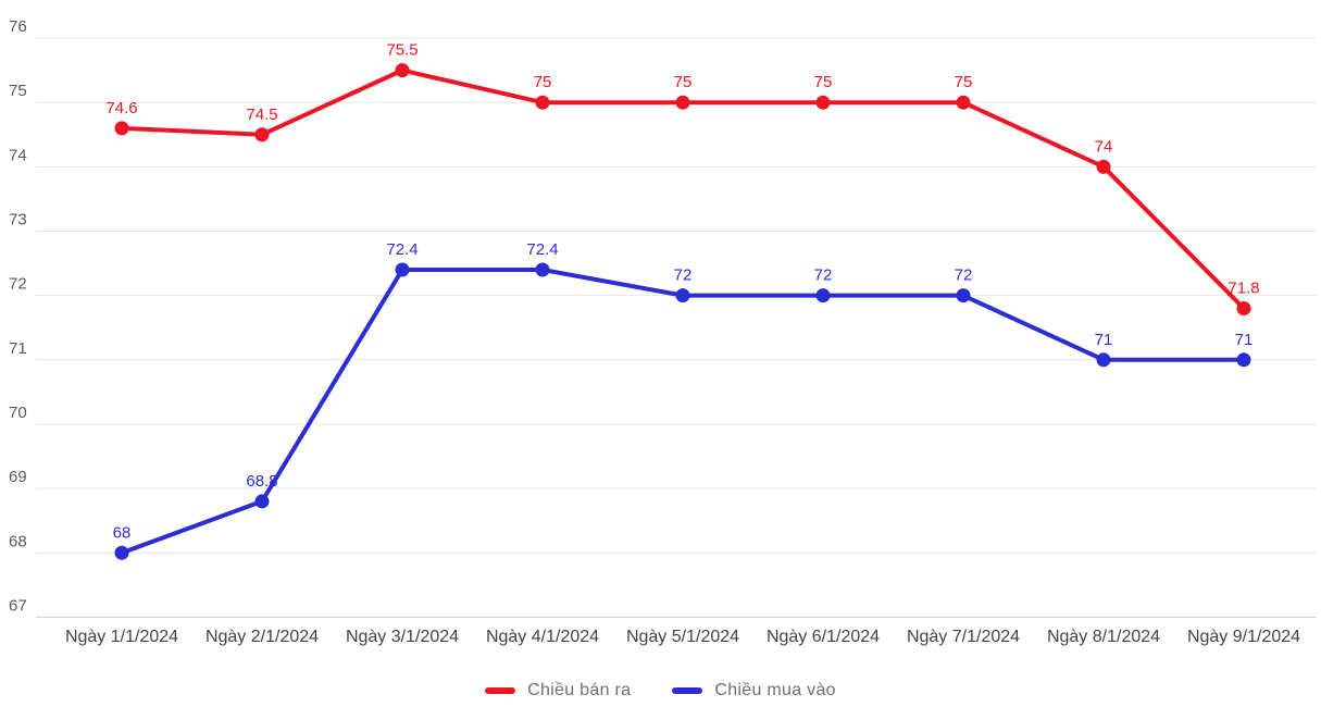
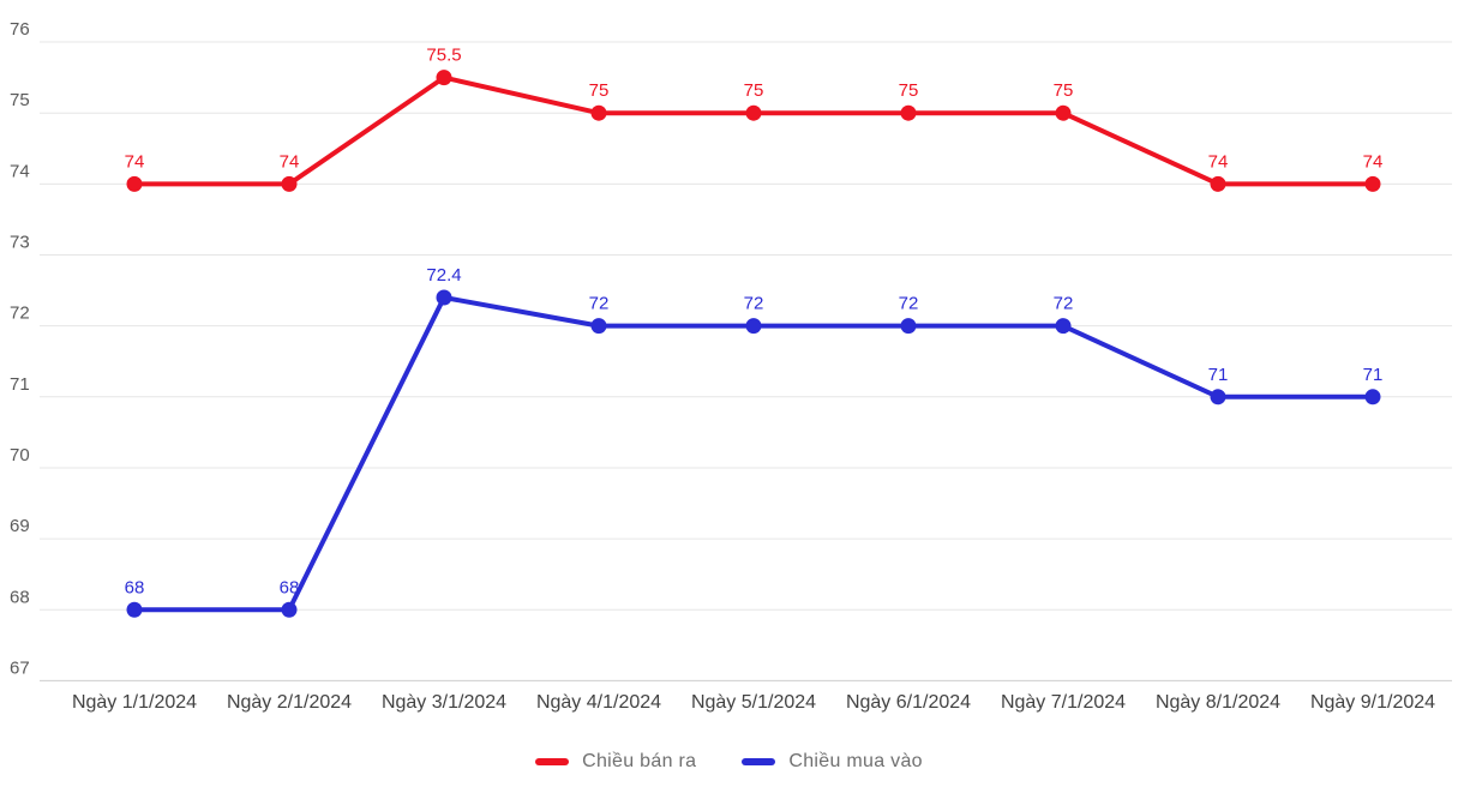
Chiều bán ra/Ngày 1/1/2024: 74.6 -> 74
Chiều bán ra/Ngày 2/1/2024: 74.5 -> 74
Chiều mua vào/Ngày 2/1/2024: 68.8 -> 68
Chiều mua vào/Ngày 4/1/2024: 72.4 -> 72
Chiều bán ra/Ngày 9/1/2024: 71.8 -> 74
